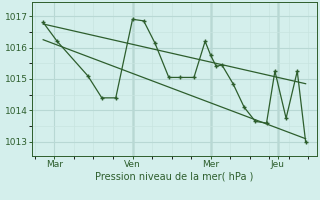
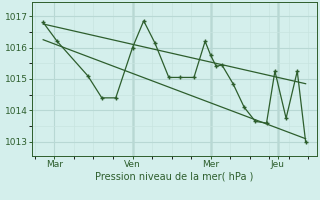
Ven: 1016.90 -> 1016.00
